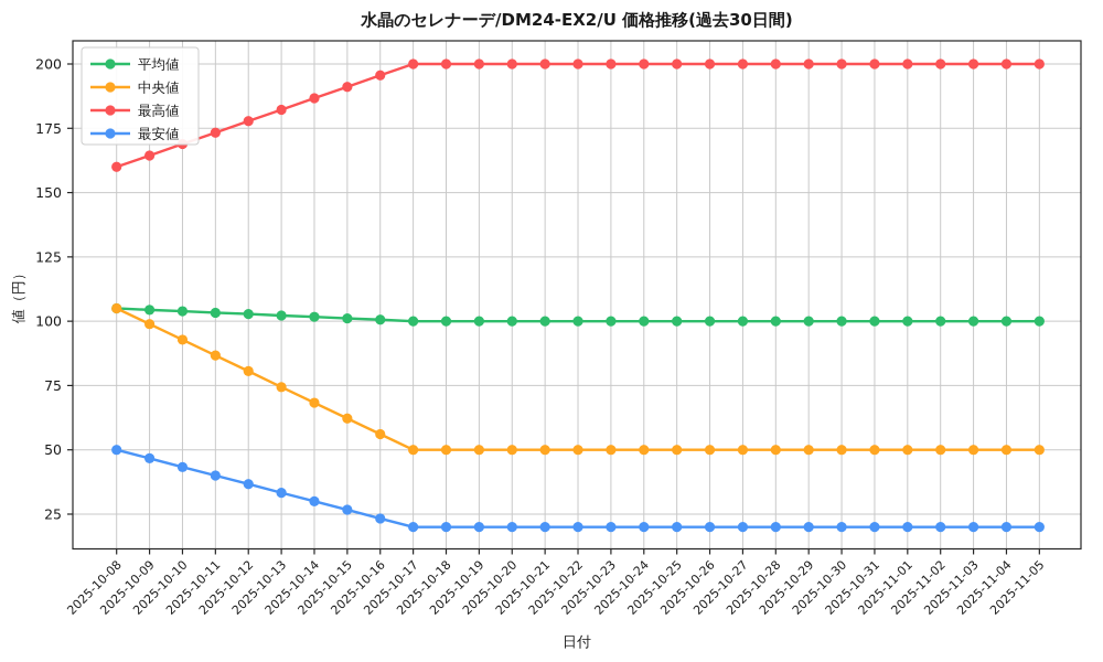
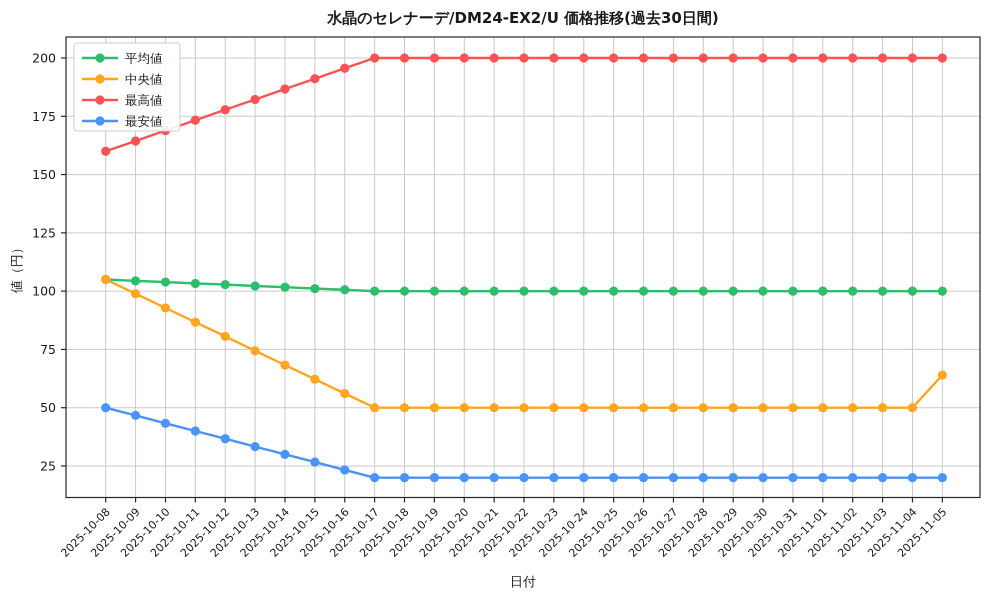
中央値/2025-11-05: 50 -> 64
